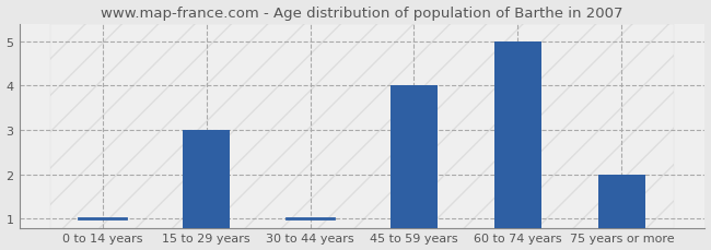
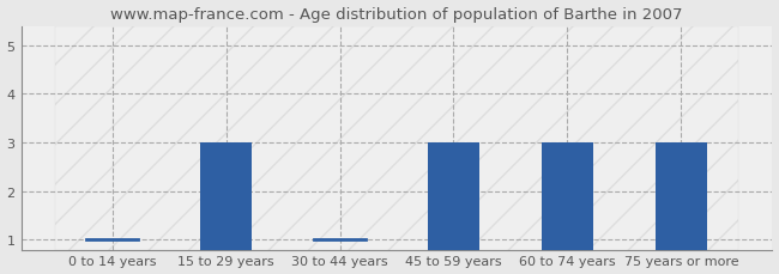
45 to 59 years: 4.00 -> 3.00
60 to 74 years: 5.00 -> 3.00
75 years or more: 2.00 -> 3.00
